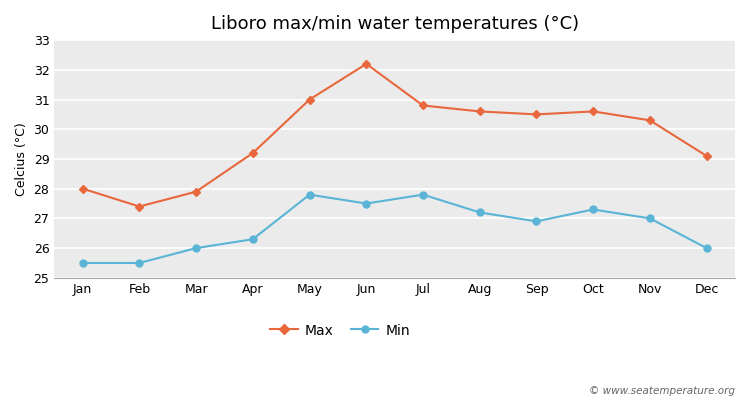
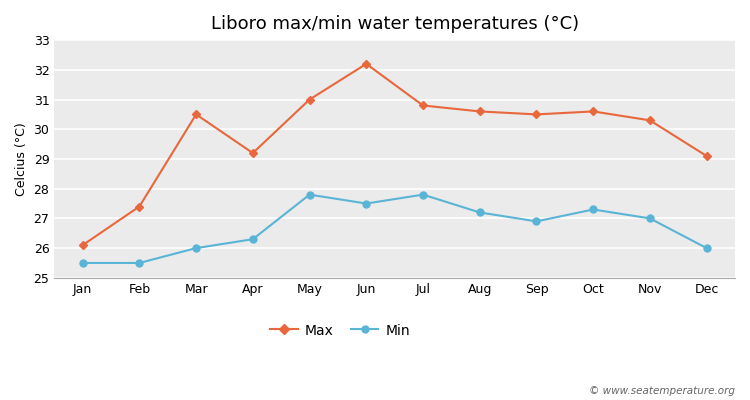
Max/Jan: 28.0 -> 26.1
Max/Mar: 27.9 -> 30.5
